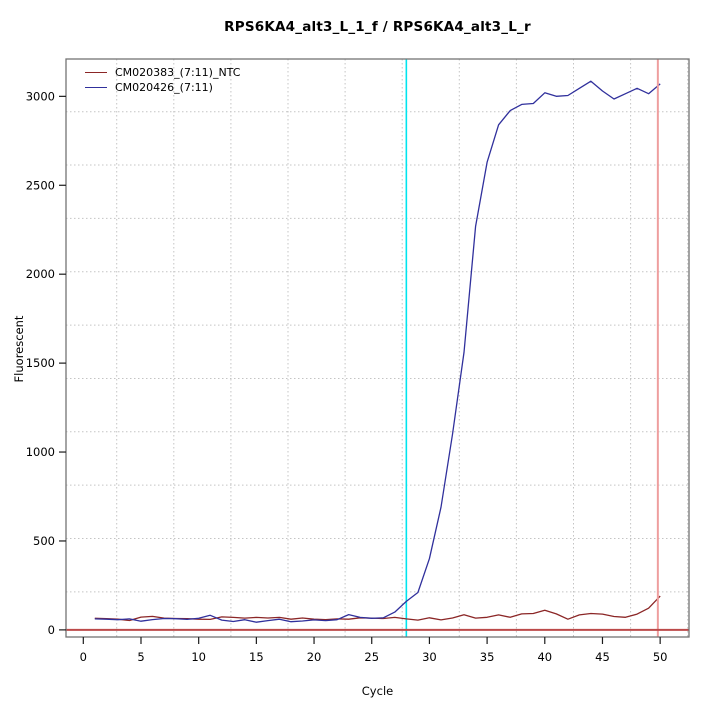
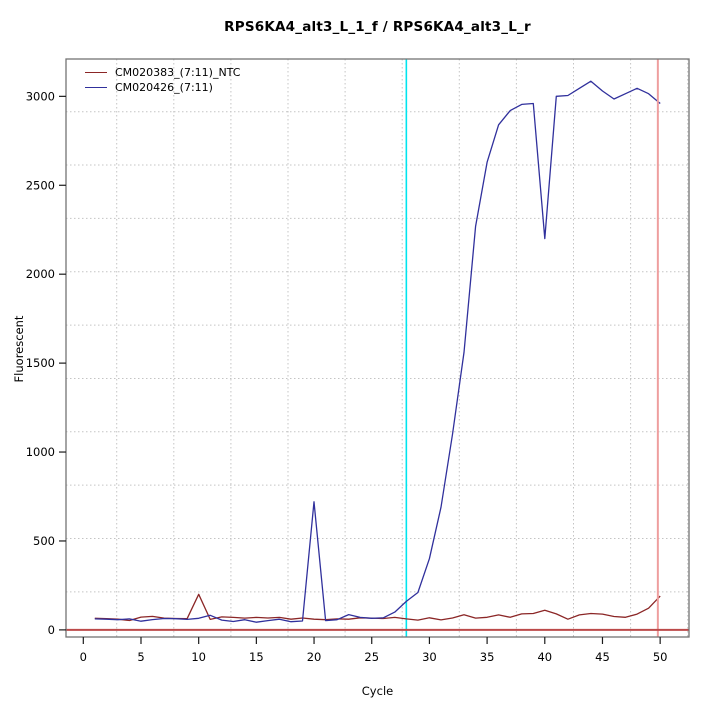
CM020383_(7:11)_NTC/10: 60 -> 200
CM020426_(7:11)/20: 60 -> 720
CM020426_(7:11)/40: 3020 -> 2200
CM020426_(7:11)/50: 3070 -> 2960
